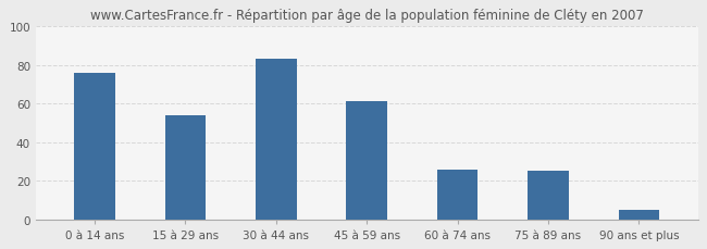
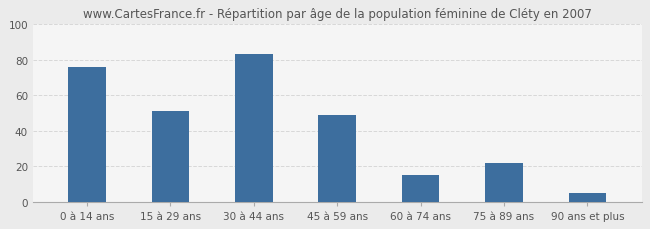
15 à 29 ans: 54 -> 51
45 à 59 ans: 61 -> 49
60 à 74 ans: 26 -> 15
75 à 89 ans: 25 -> 22
